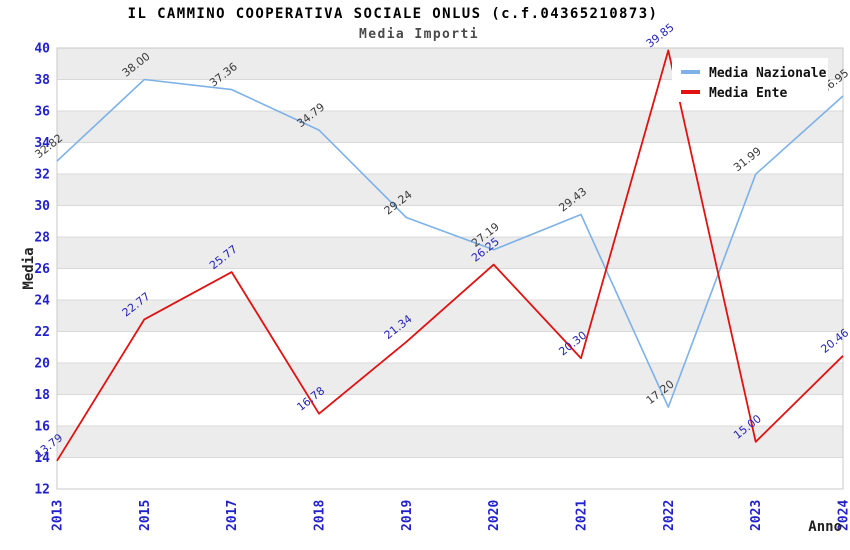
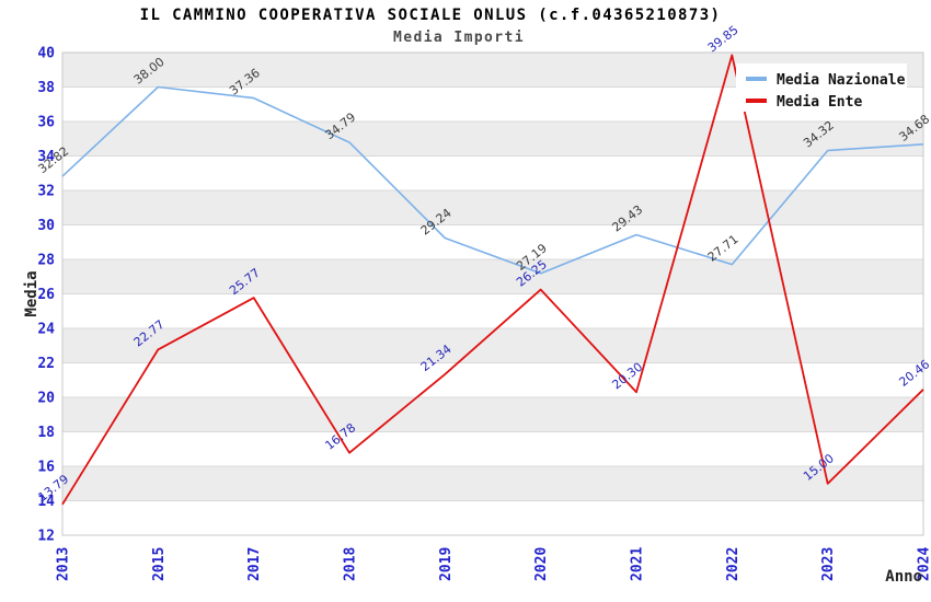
Media Nazionale/2022: 17.20 -> 27.71
Media Nazionale/2023: 31.99 -> 34.32
Media Nazionale/2024: 36.95 -> 34.68
